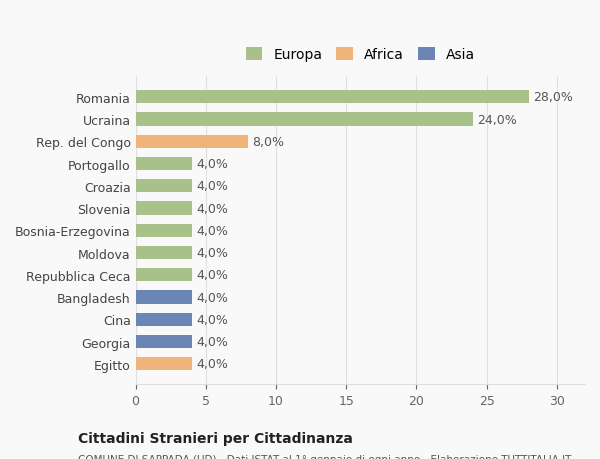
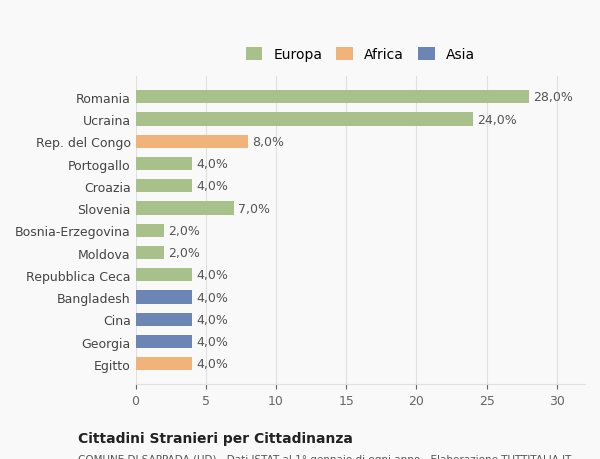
Slovenia: 4,0% -> 7,0%
Bosnia-Erzegovina: 4,0% -> 2,0%
Moldova: 4,0% -> 2,0%
